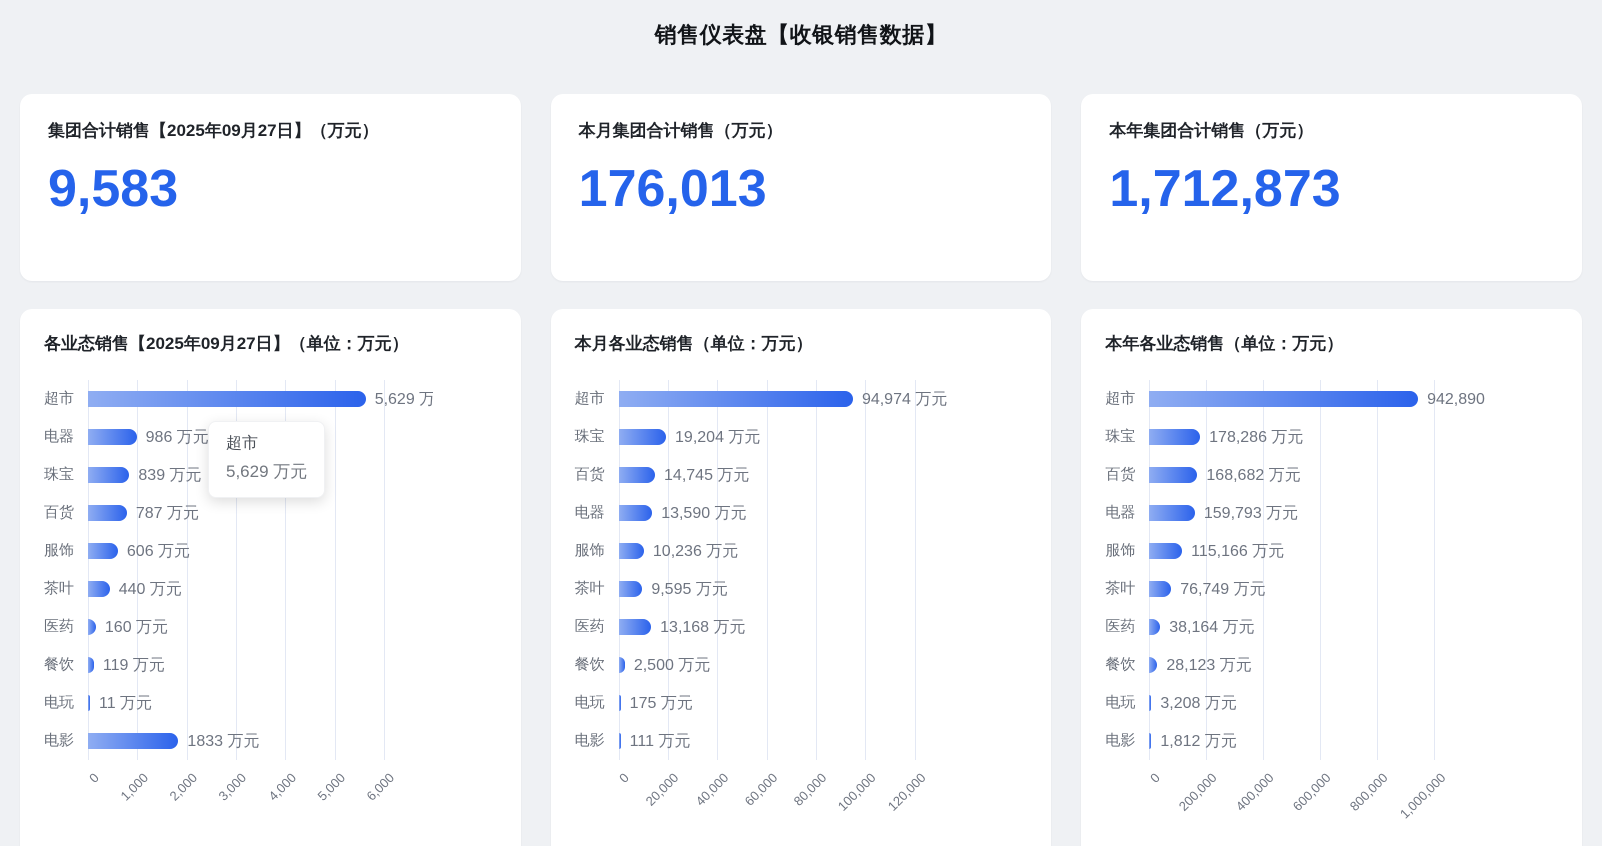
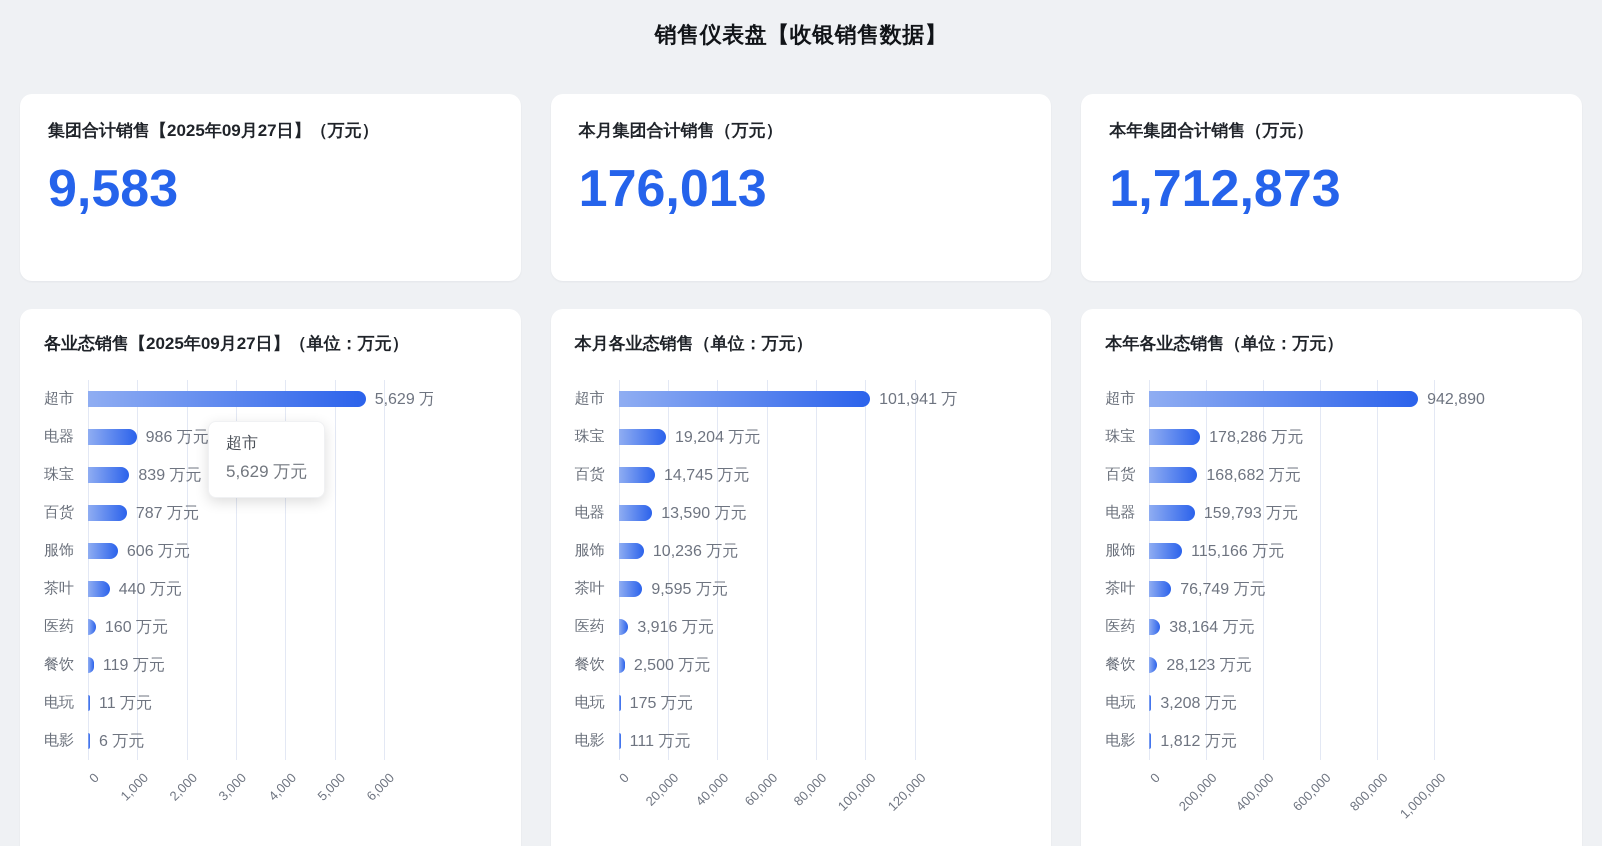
各业态销售【2025年09月27日】（单位：万元）/电影: 1833 -> 6
本月各业态销售（单位：万元）/超市: 94,974 -> 101,941
本月各业态销售（单位：万元）/医药: 13,168 -> 3,916
